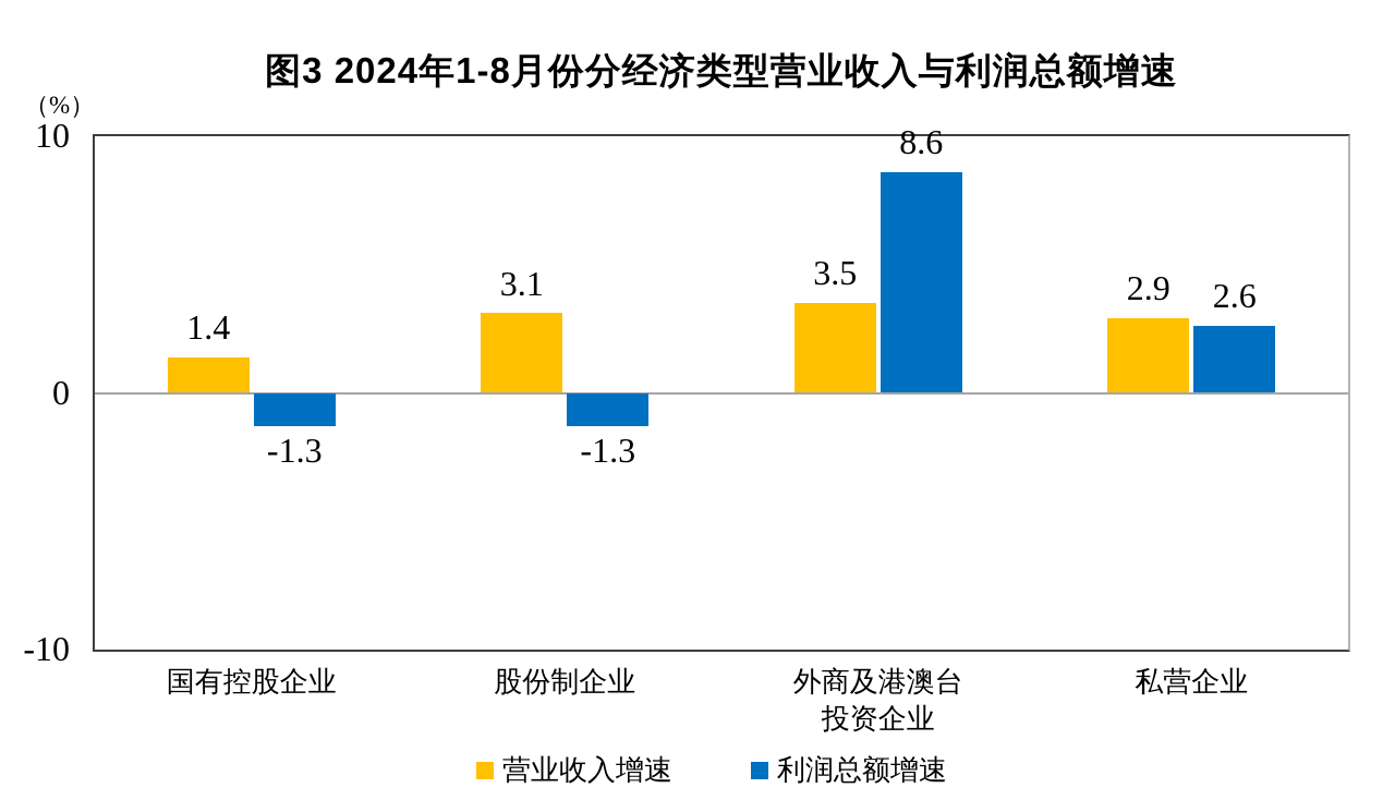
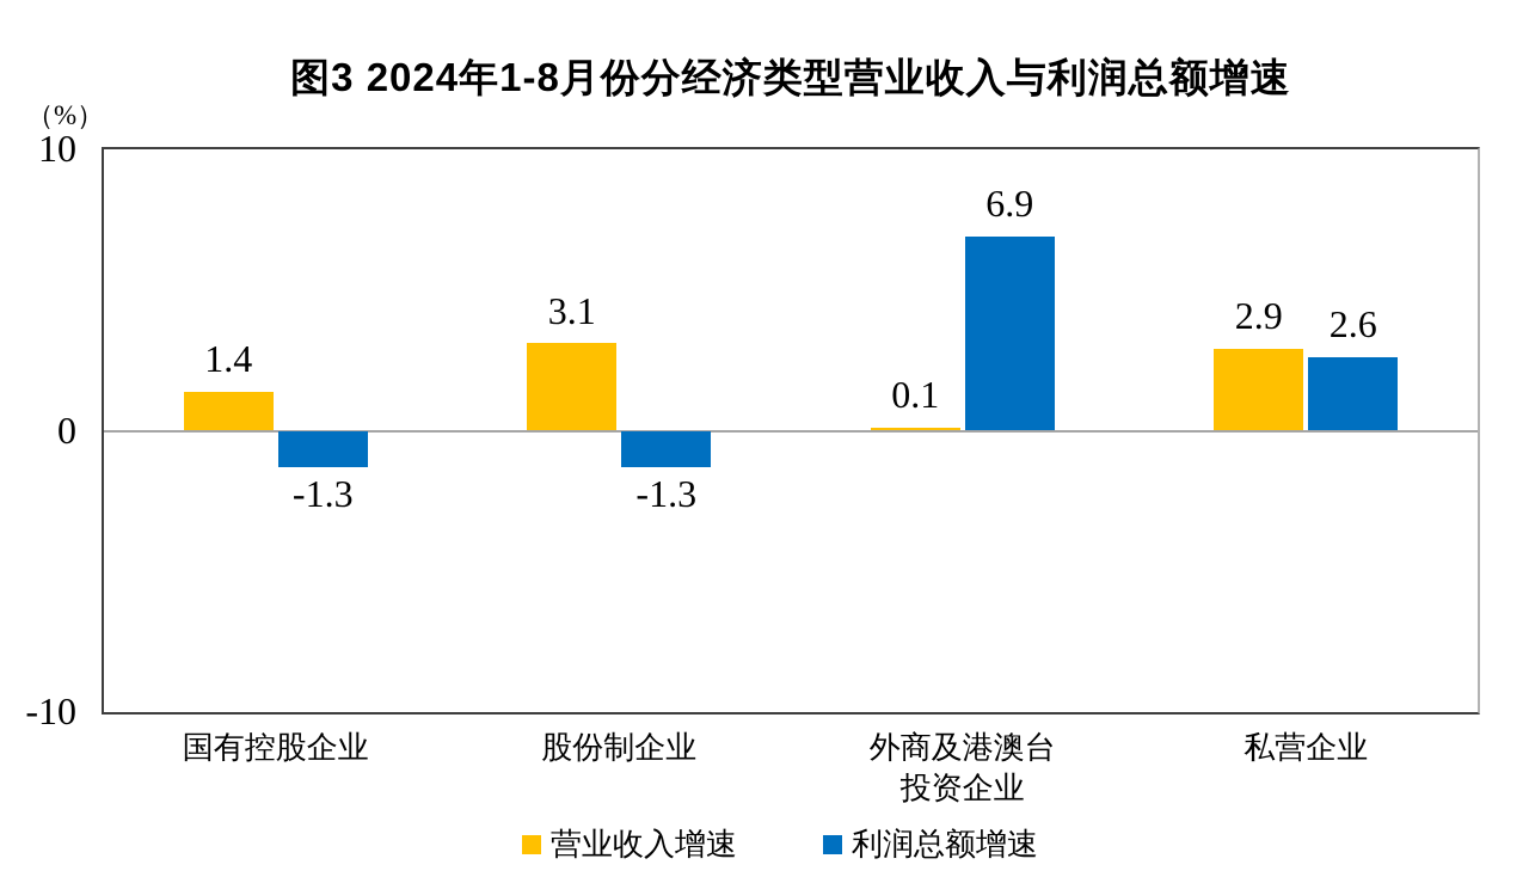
营业收入增速/外商及港澳台 投资企业: 3.5 -> 0.1
利润总额增速/外商及港澳台 投资企业: 8.6 -> 6.9
